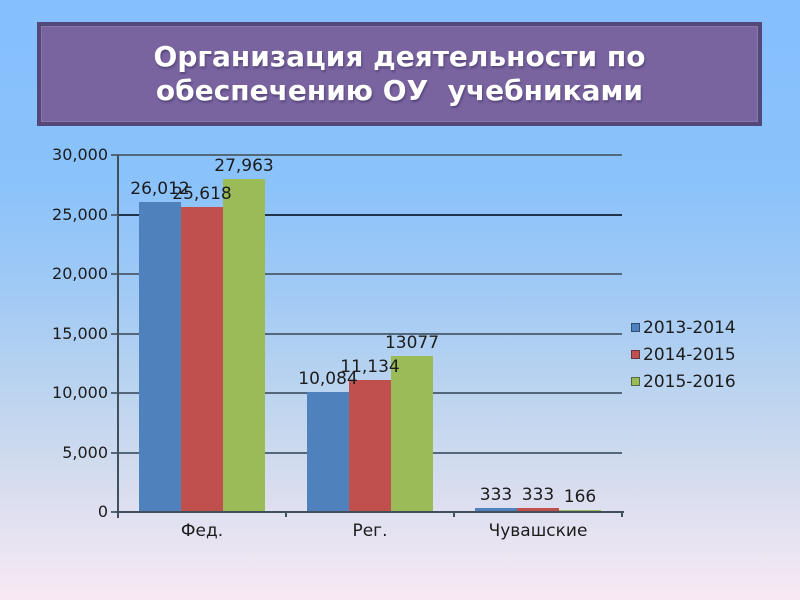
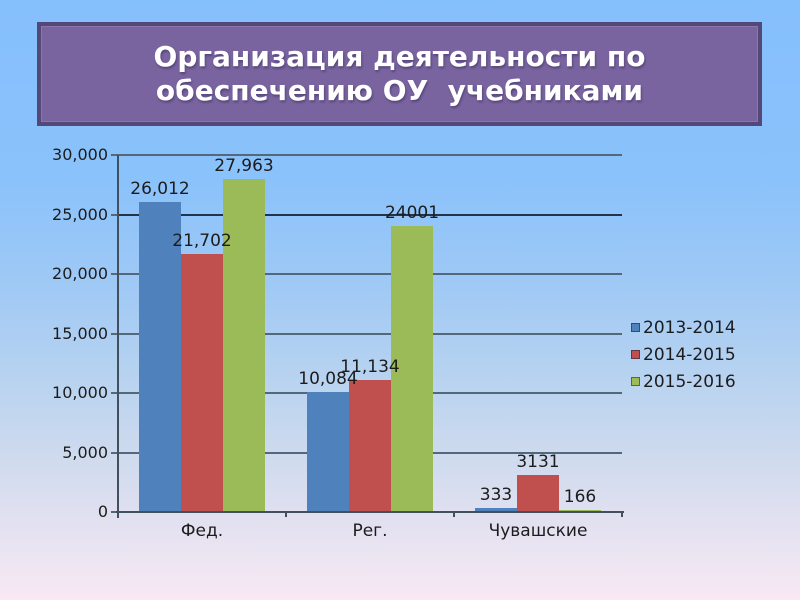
2014-2015/Фед.: 25,618 -> 21,702
2015-2016/Рег.: 13077 -> 24001
2014-2015/Чувашские: 333 -> 3131
